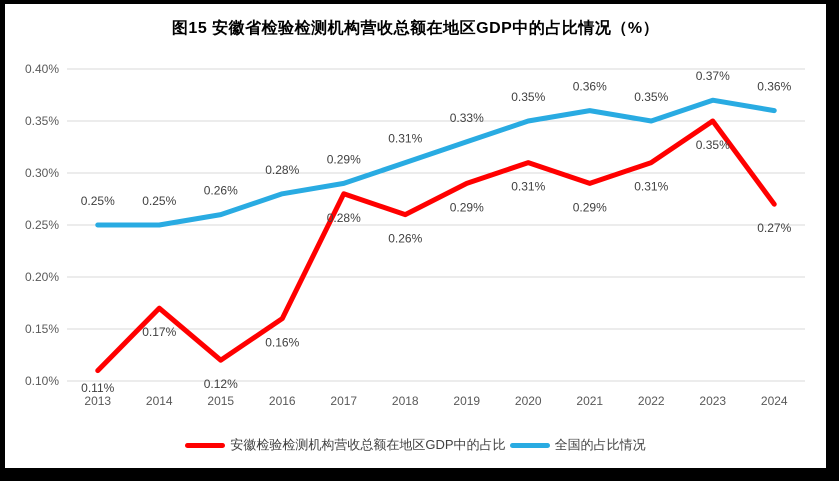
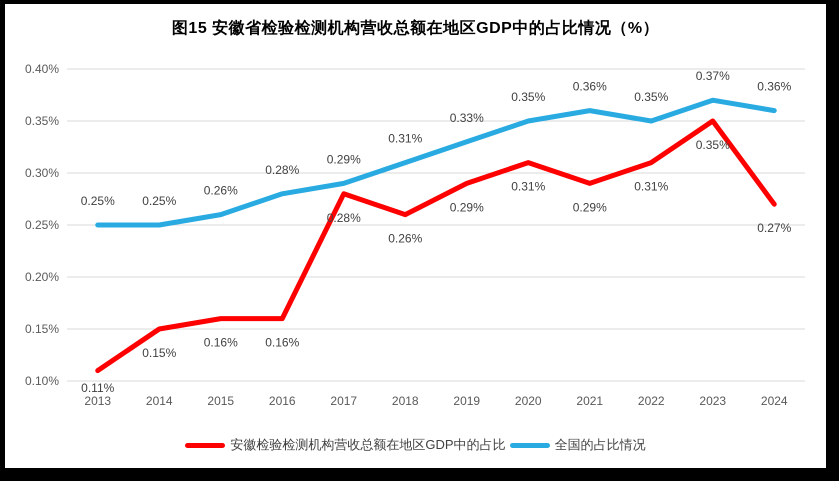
安徽检验检测机构营收总额在地区GDP中的占比/2014: 0.17% -> 0.15%
安徽检验检测机构营收总额在地区GDP中的占比/2015: 0.12% -> 0.16%
